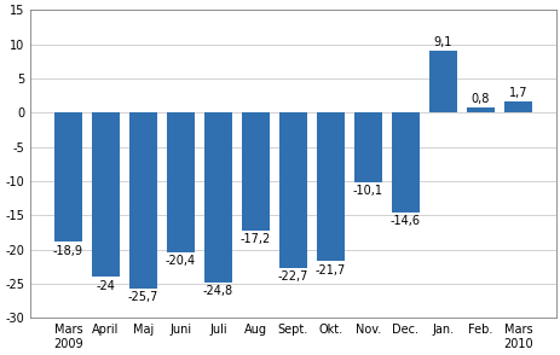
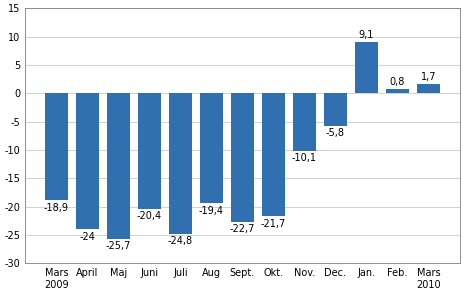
Aug: -17,2 -> -19,4
Dec.: -14,6 -> -5,8
